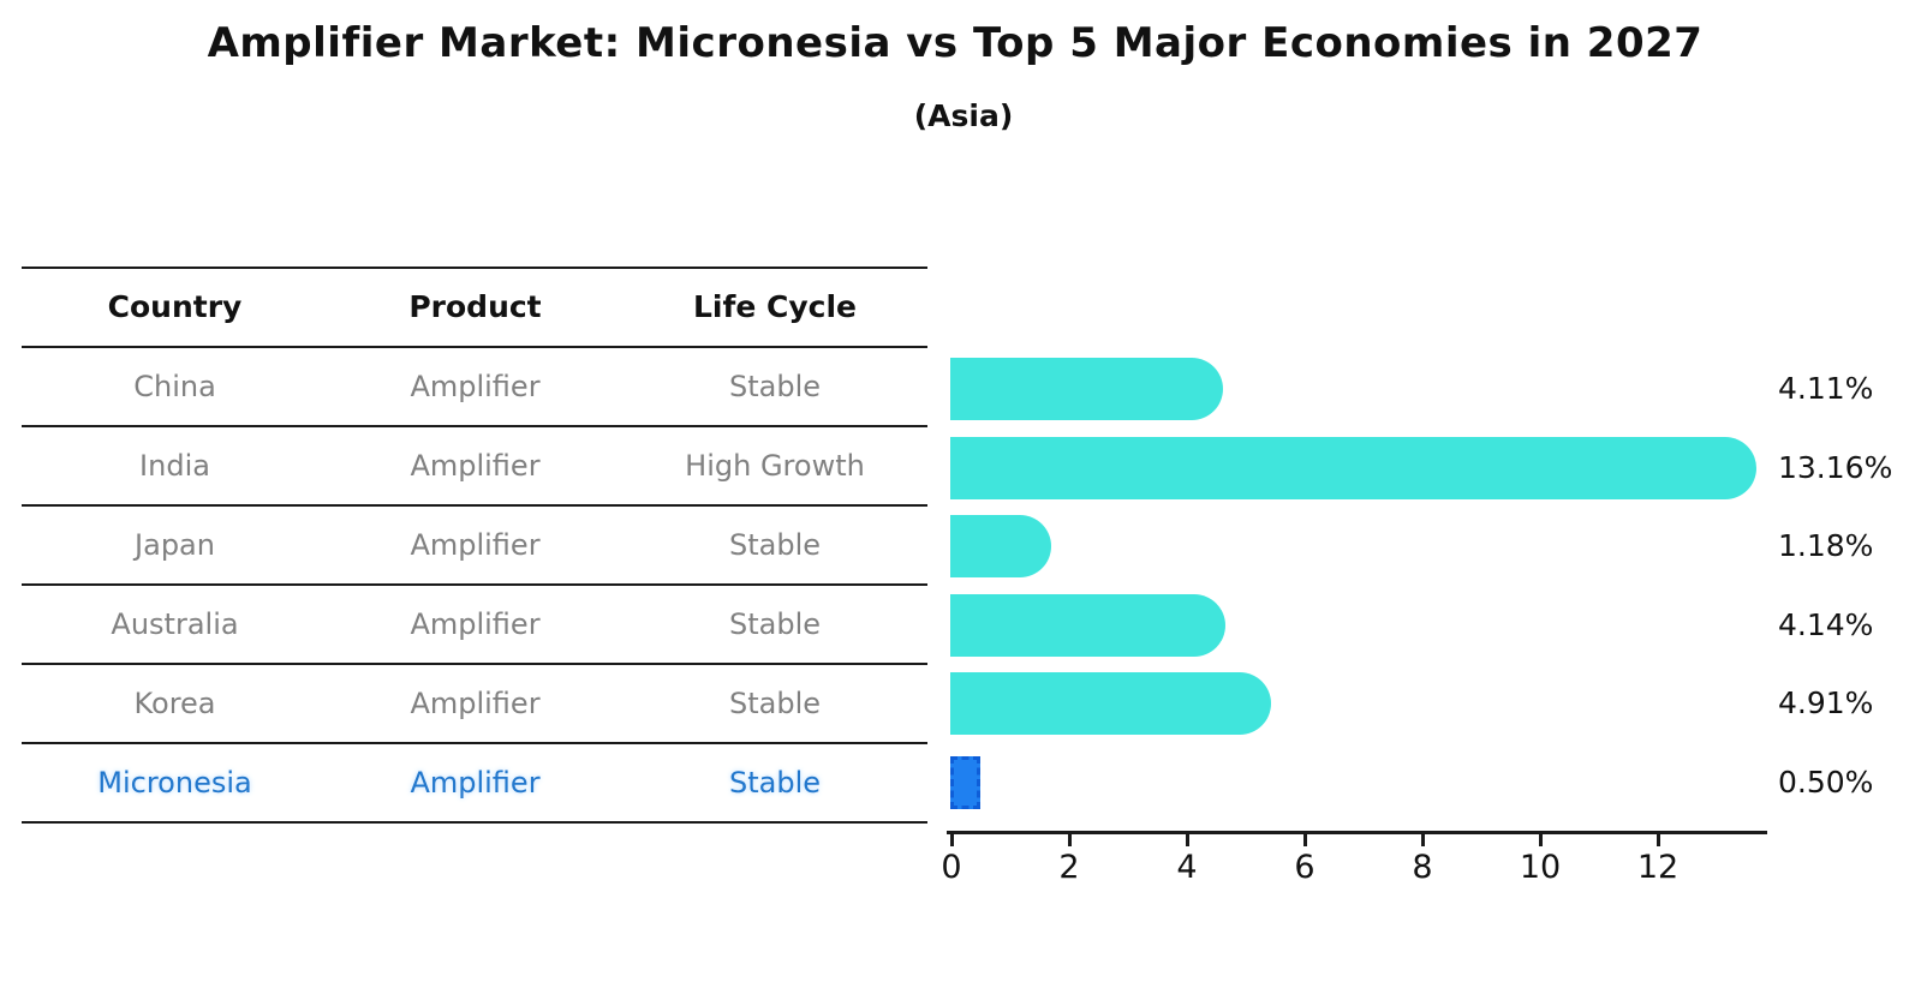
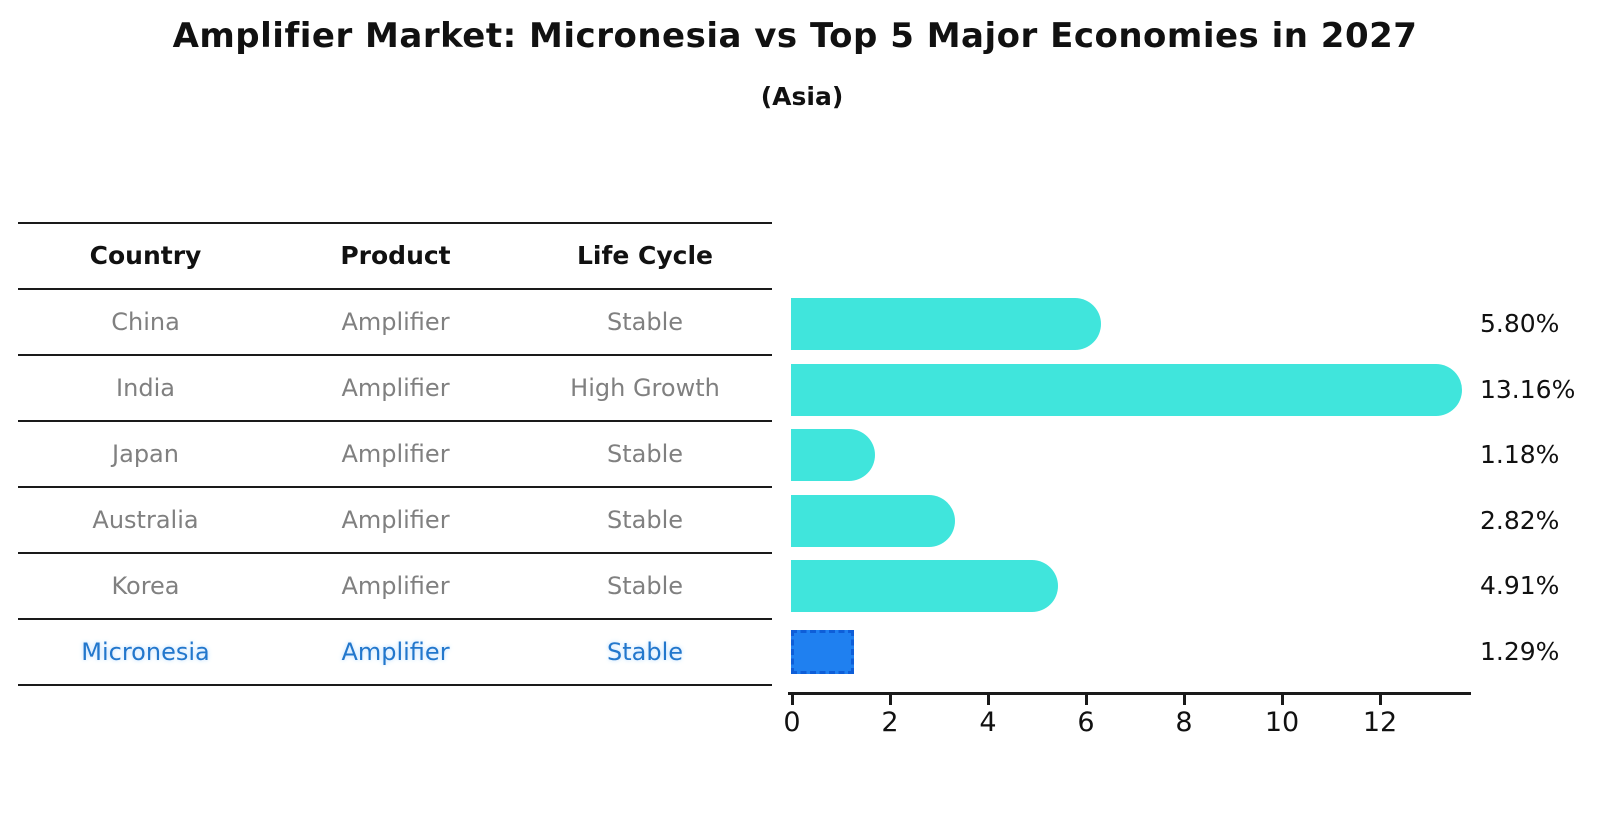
China: 4.11% -> 5.80%
Australia: 4.14% -> 2.82%
Micronesia: 0.50% -> 1.29%
